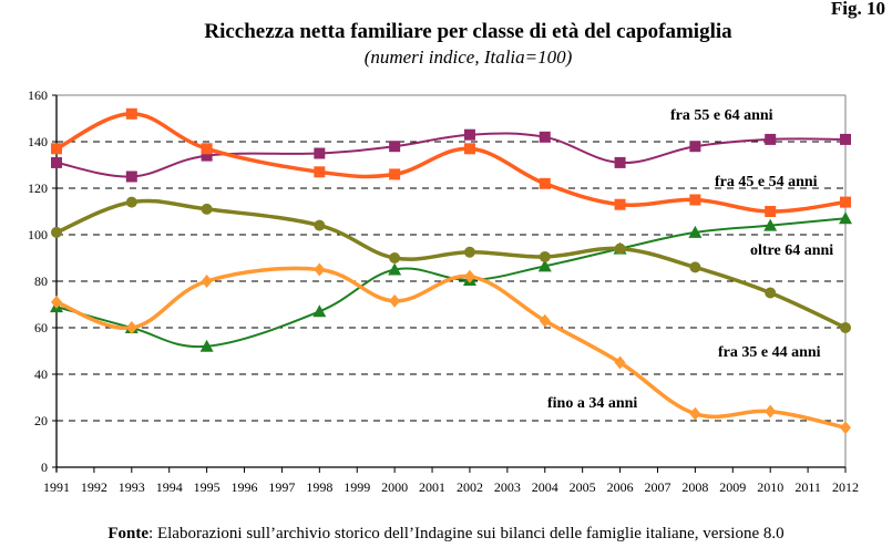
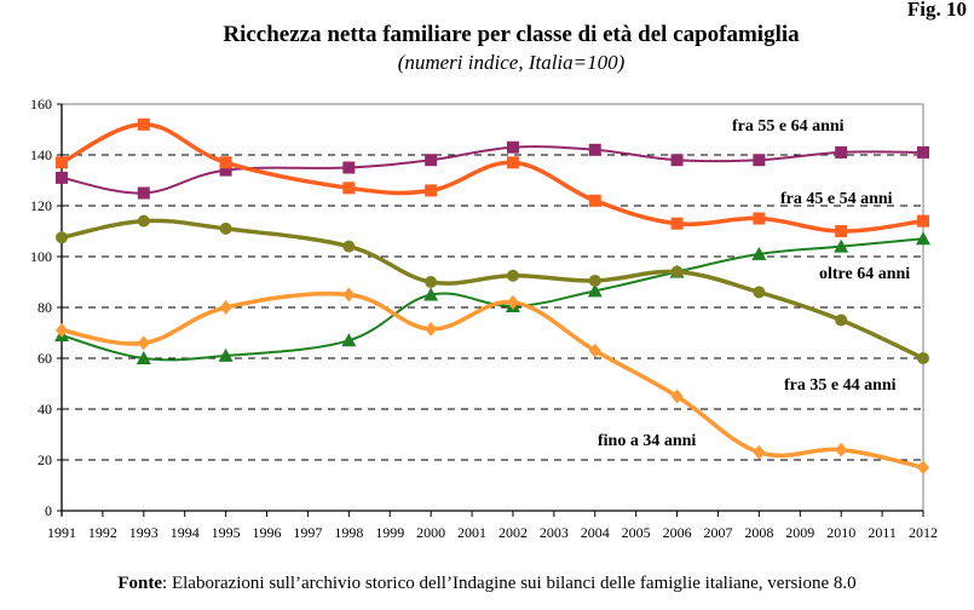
fra 35 e 44 anni/1991: 101 -> 108
fino a 34 anni/1993: 60 -> 66
oltre 64 anni/1995: 52 -> 61
fra 55 e 64 anni/2006: 131 -> 138
